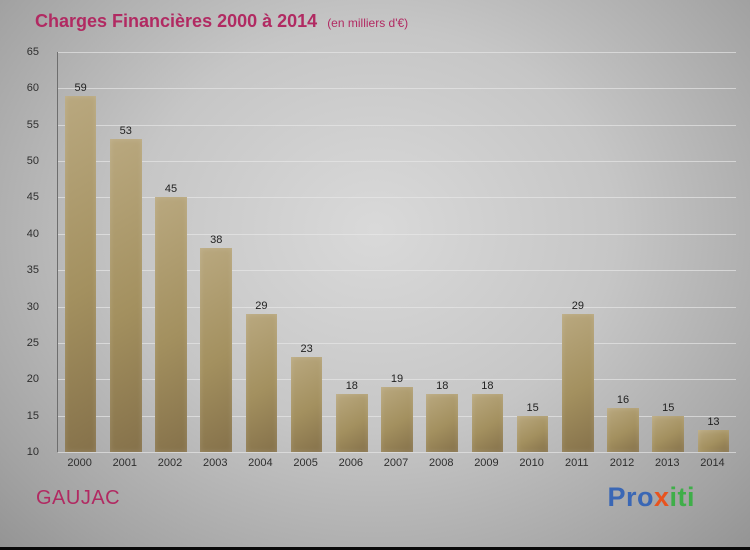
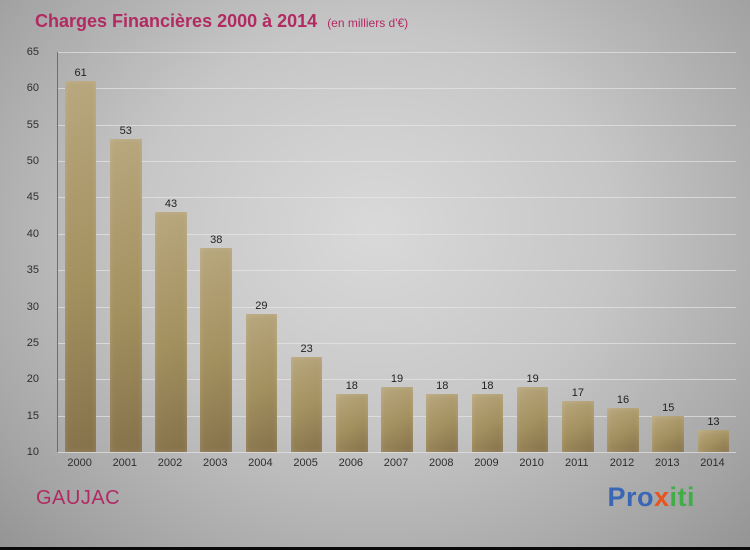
2000: 59 -> 61
2002: 45 -> 43
2010: 15 -> 19
2011: 29 -> 17
